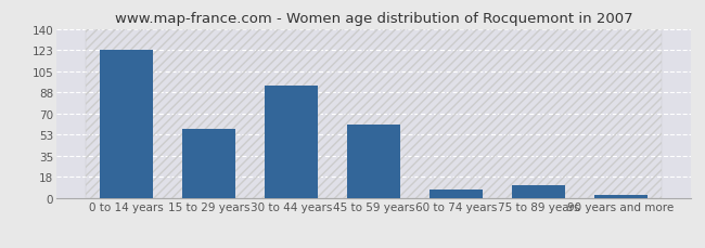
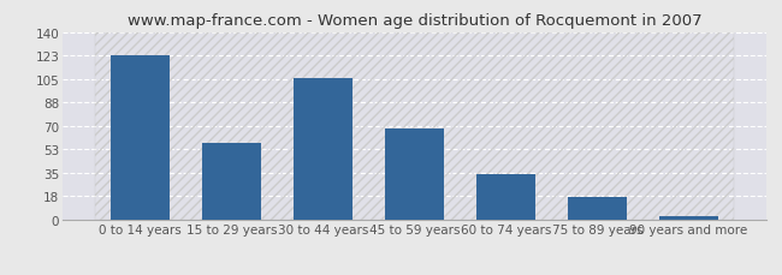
30 to 44 years: 93 -> 106
45 to 59 years: 61 -> 68
60 to 74 years: 7 -> 34
75 to 89 years: 11 -> 17
